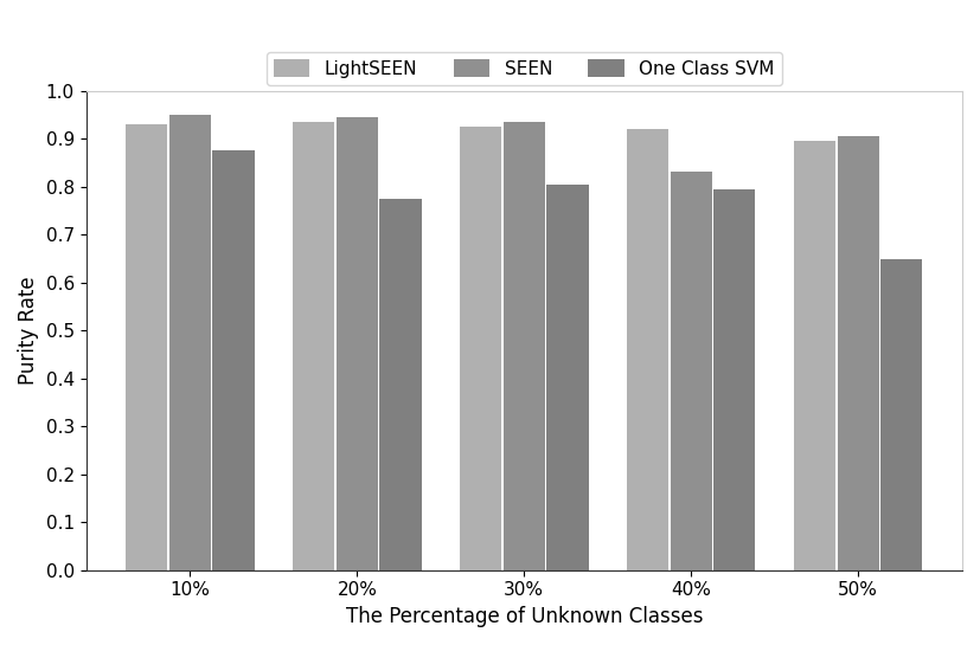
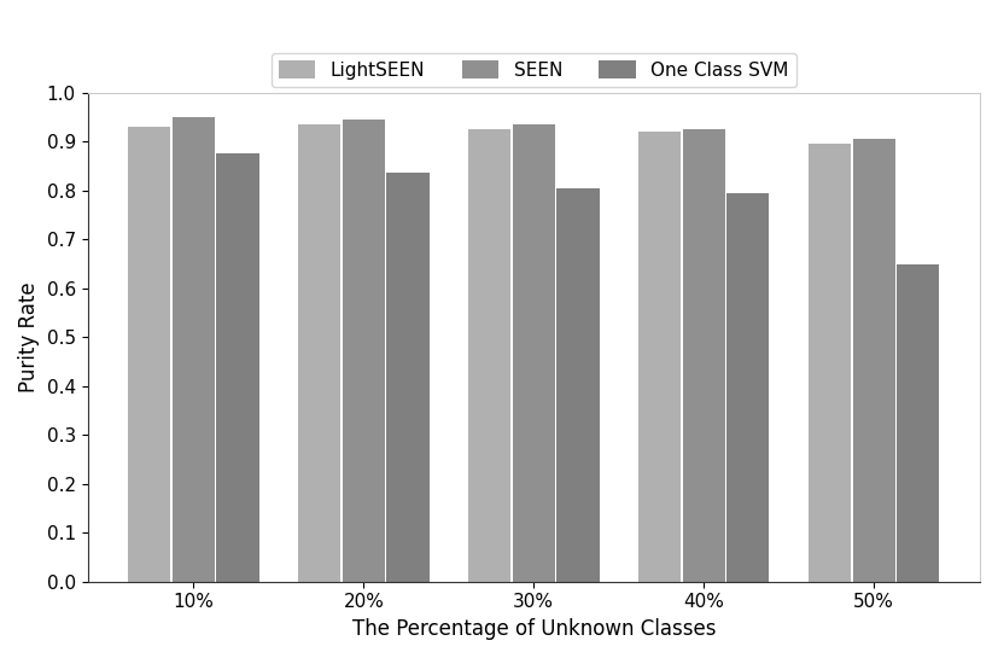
One Class SVM/20%: 0.775 -> 0.835
SEEN/40%: 0.830 -> 0.925
